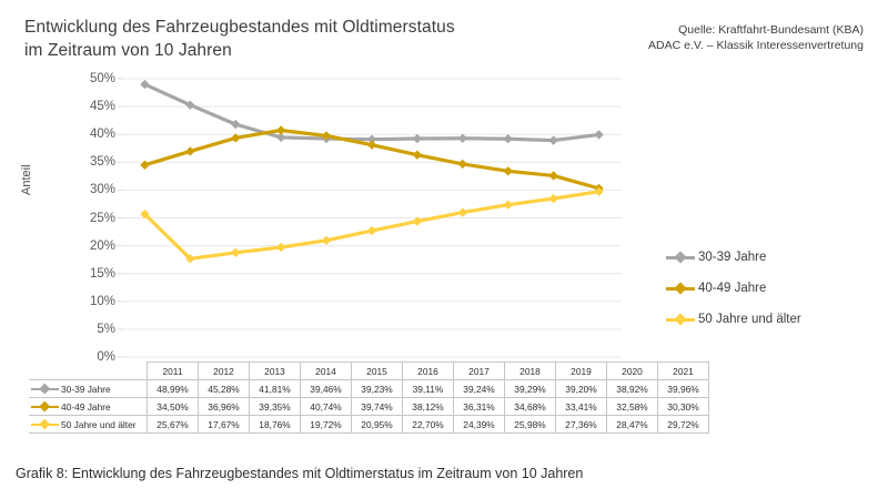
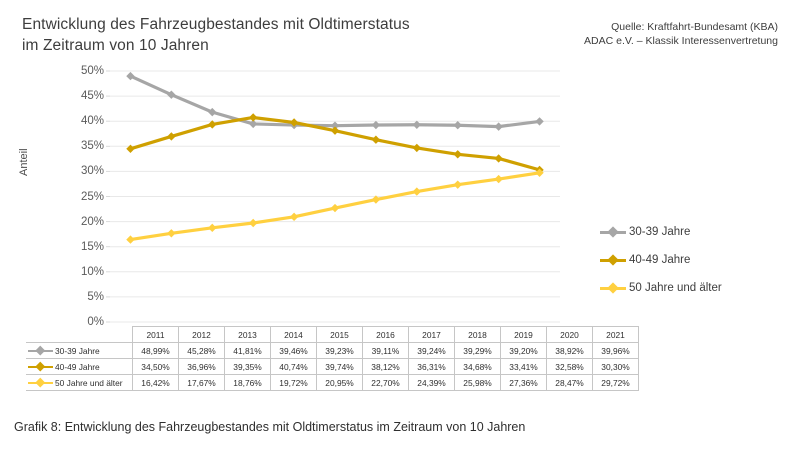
50 Jahre und älter/2011: 25,67% -> 16,42%
